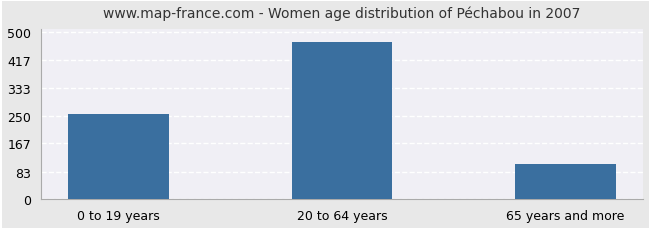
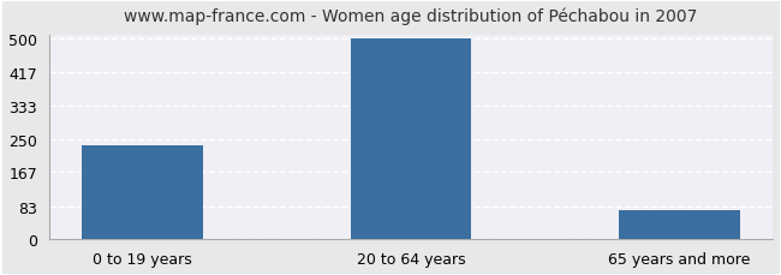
0 to 19 years: 255 -> 235
20 to 64 years: 470 -> 500
65 years and more: 105 -> 72
